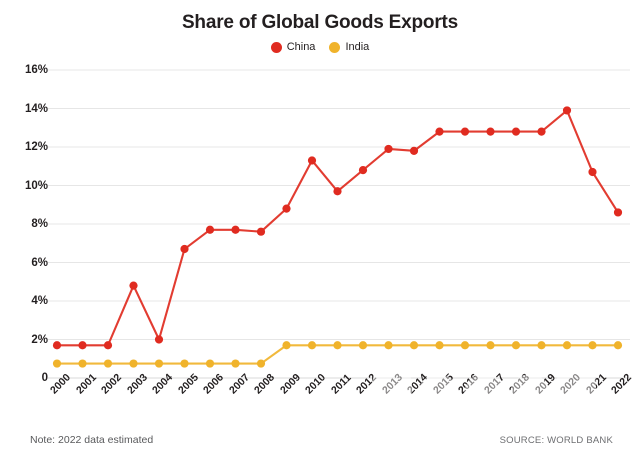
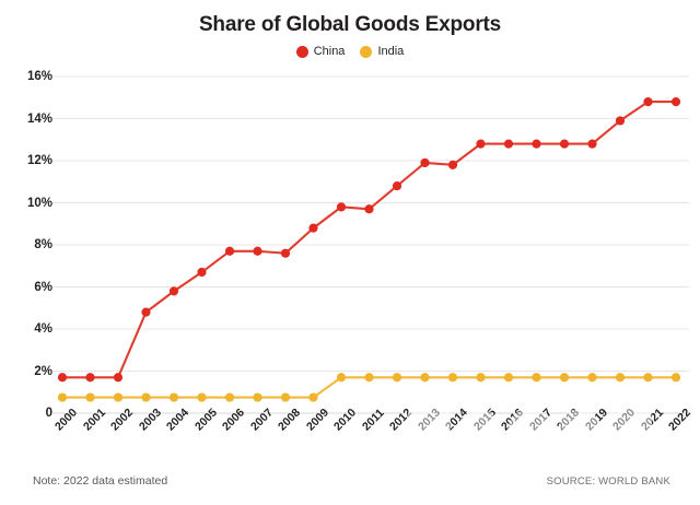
China/2004: 2.0% -> 5.8%
India/2009: 1.7% -> 0.8%
China/2010: 11.3% -> 9.8%
China/2021: 10.7% -> 14.8%
China/2022: 8.6% -> 14.8%
